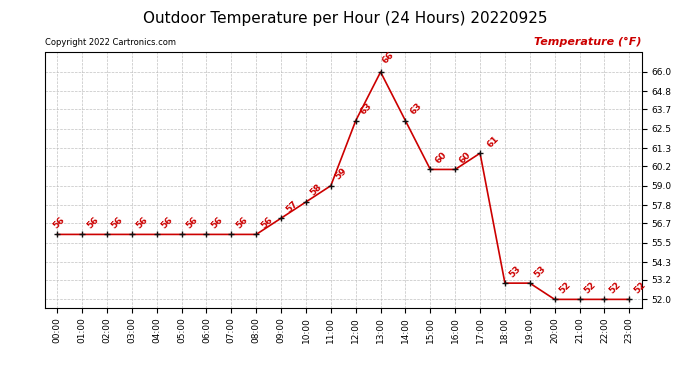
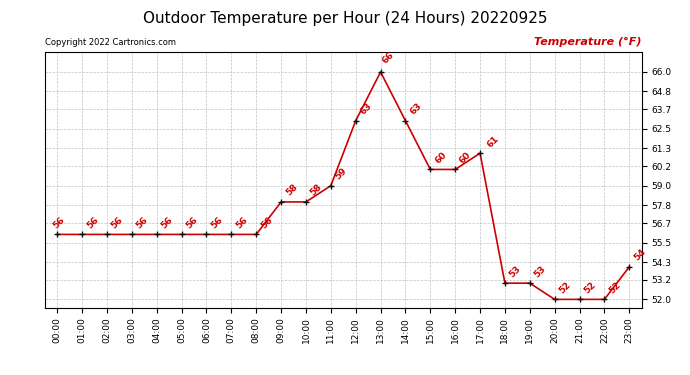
09:00: 57 -> 58
23:00: 52 -> 54
